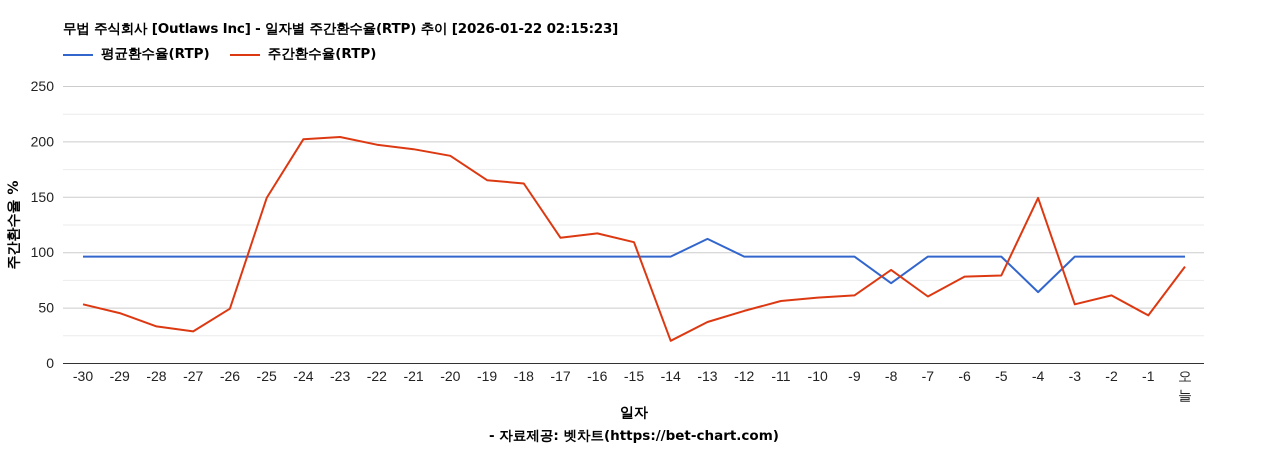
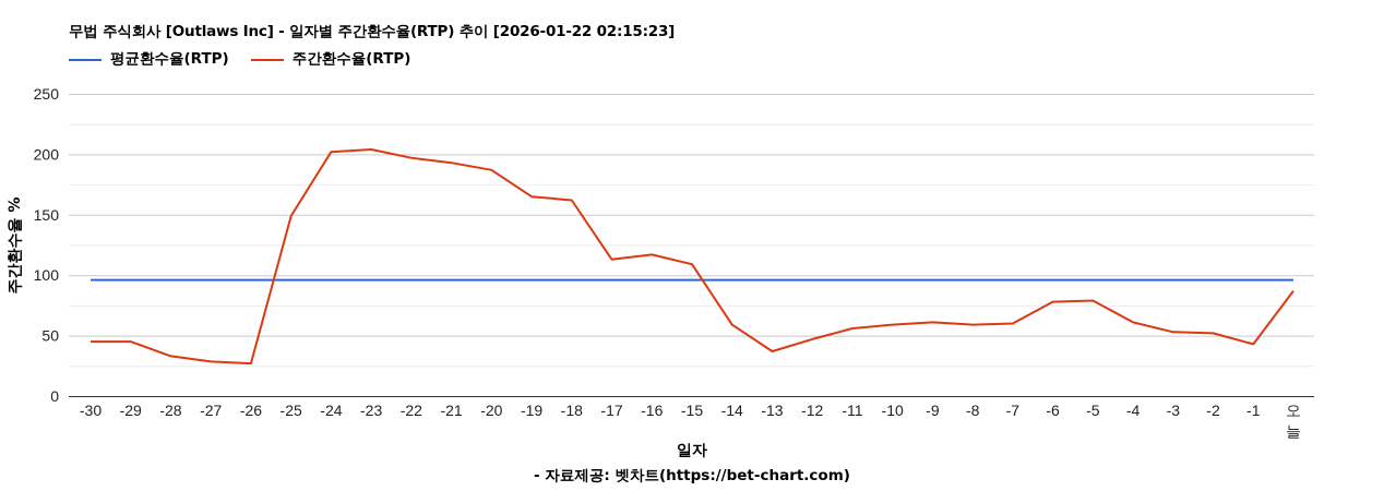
주간환수율(RTP)/-30: 53 -> 45
주간환수율(RTP)/-26: 49 -> 27
주간환수율(RTP)/-14: 20 -> 59
평균환수율(RTP)/-13: 112 -> 96
평균환수율(RTP)/-8: 72 -> 96
주간환수율(RTP)/-8: 84 -> 59
평균환수율(RTP)/-4: 64 -> 96
주간환수율(RTP)/-4: 149 -> 61
주간환수율(RTP)/-2: 61 -> 52
